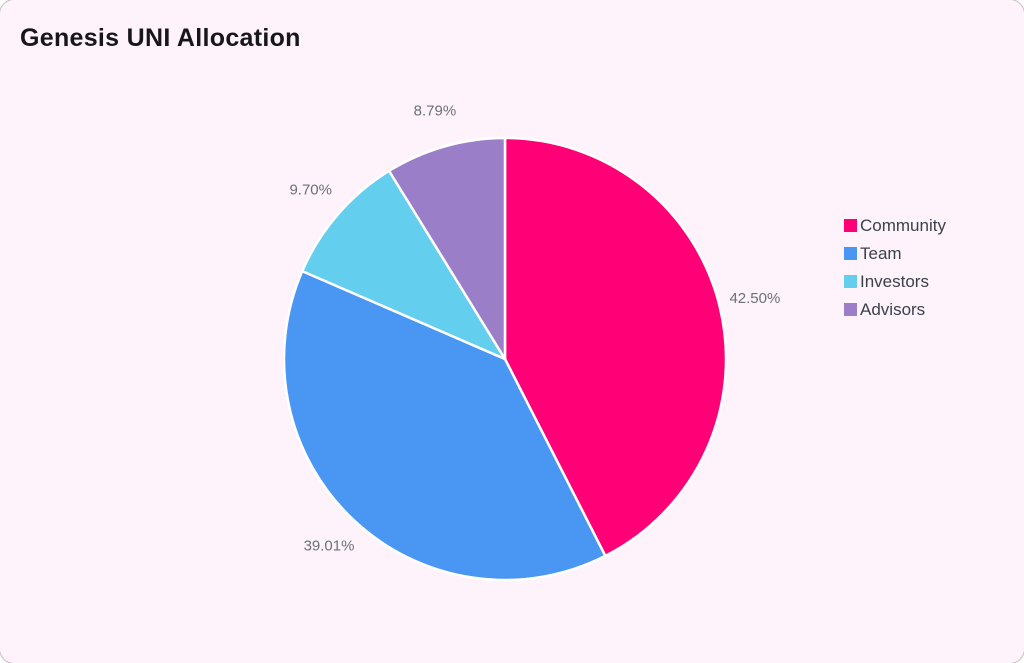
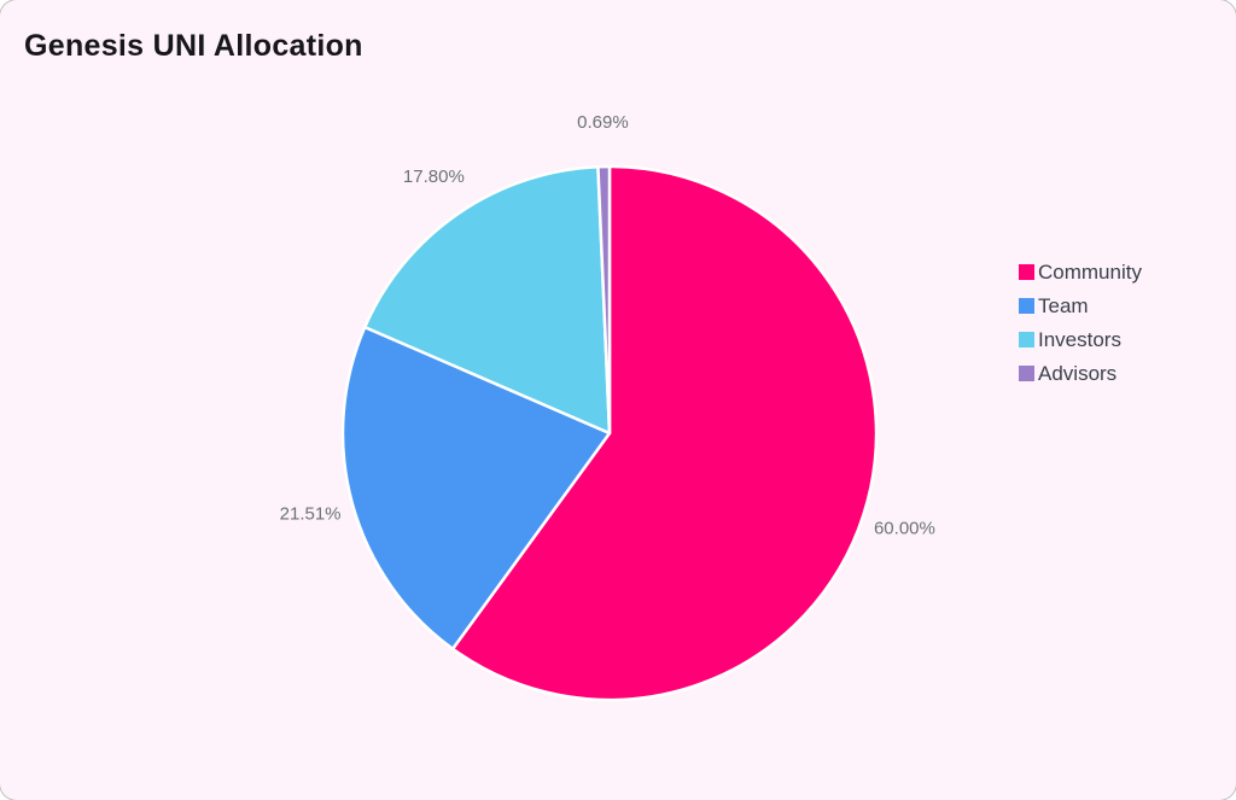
Community: 42.50% -> 60.00%
Team: 39.01% -> 21.51%
Investors: 9.70% -> 17.80%
Advisors: 8.79% -> 0.69%
